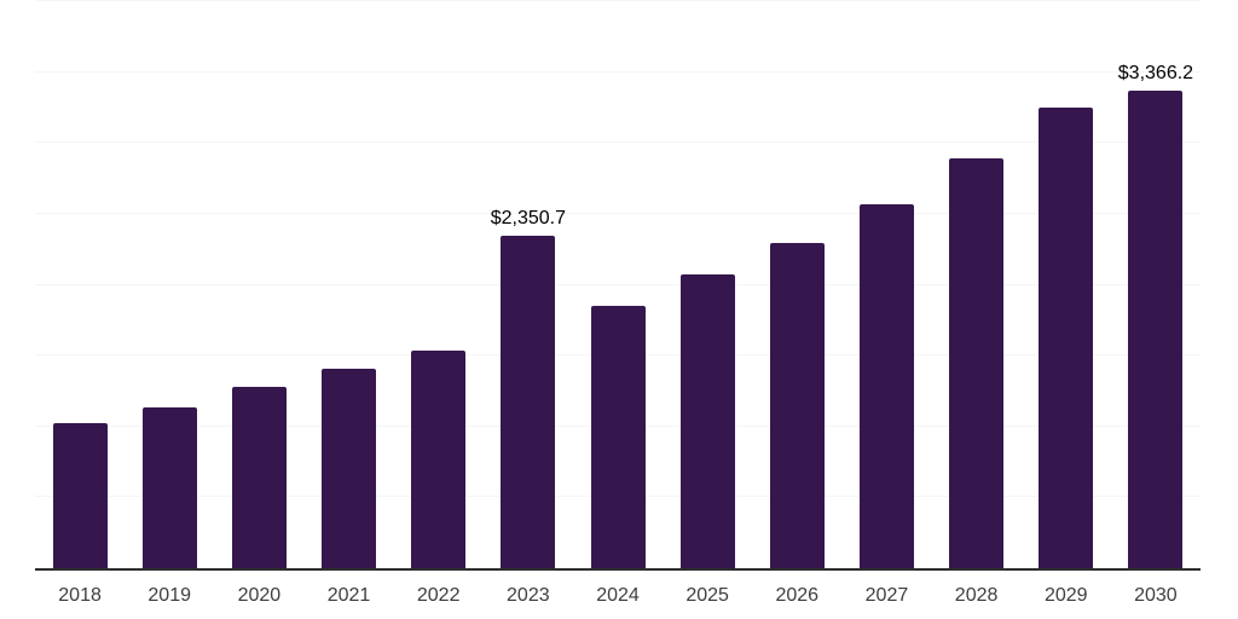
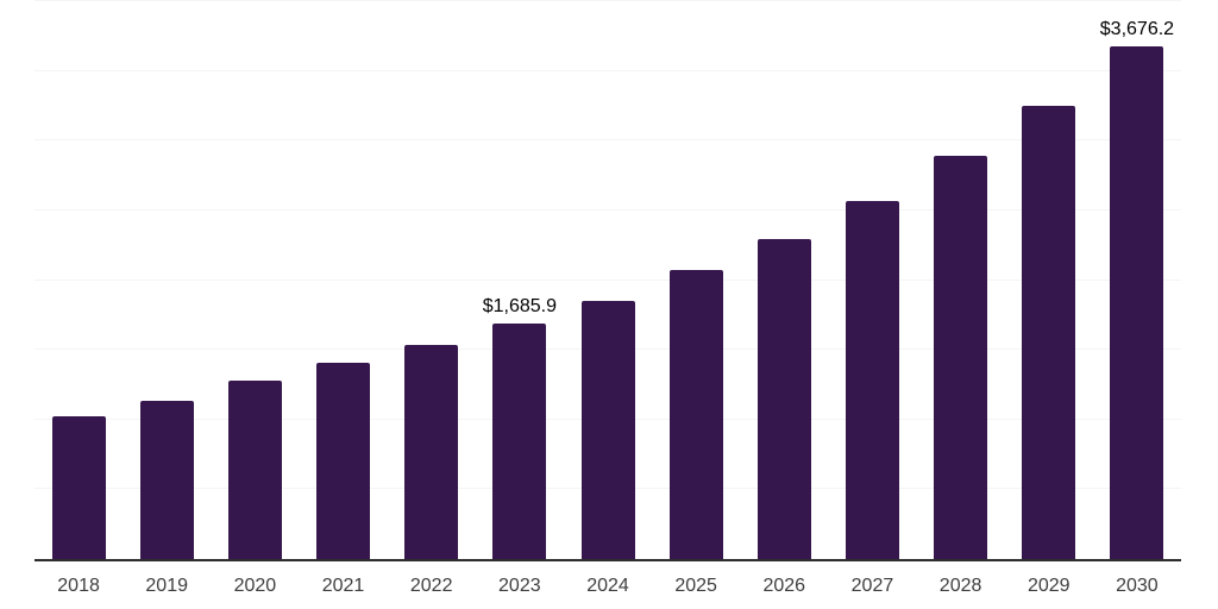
2023: $2,350.7 -> $1,685.9
2030: $3,366.2 -> $3,676.2
